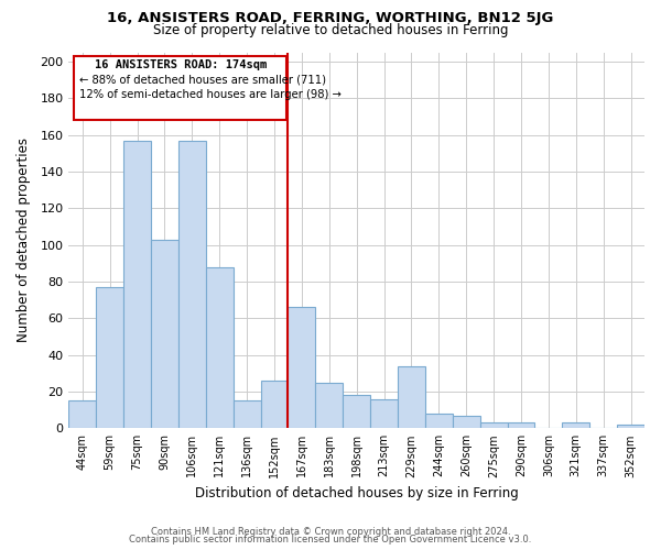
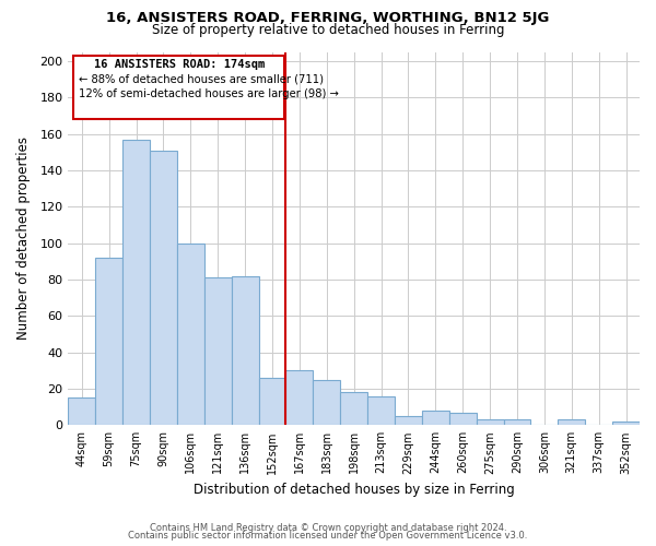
59sqm: 77 -> 92
90sqm: 103 -> 151
106sqm: 157 -> 100
121sqm: 88 -> 81
136sqm: 15 -> 82
167sqm: 66 -> 30
229sqm: 34 -> 5
